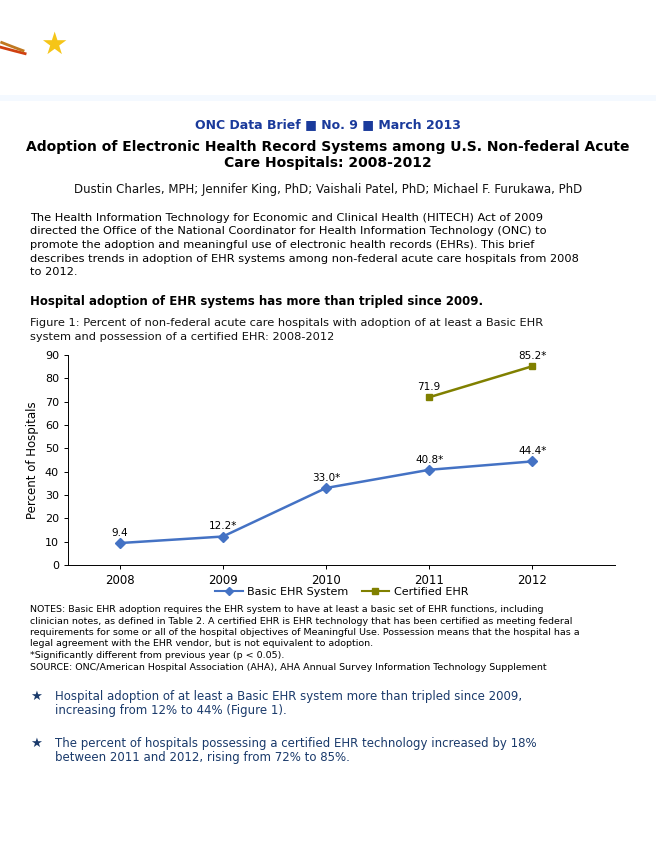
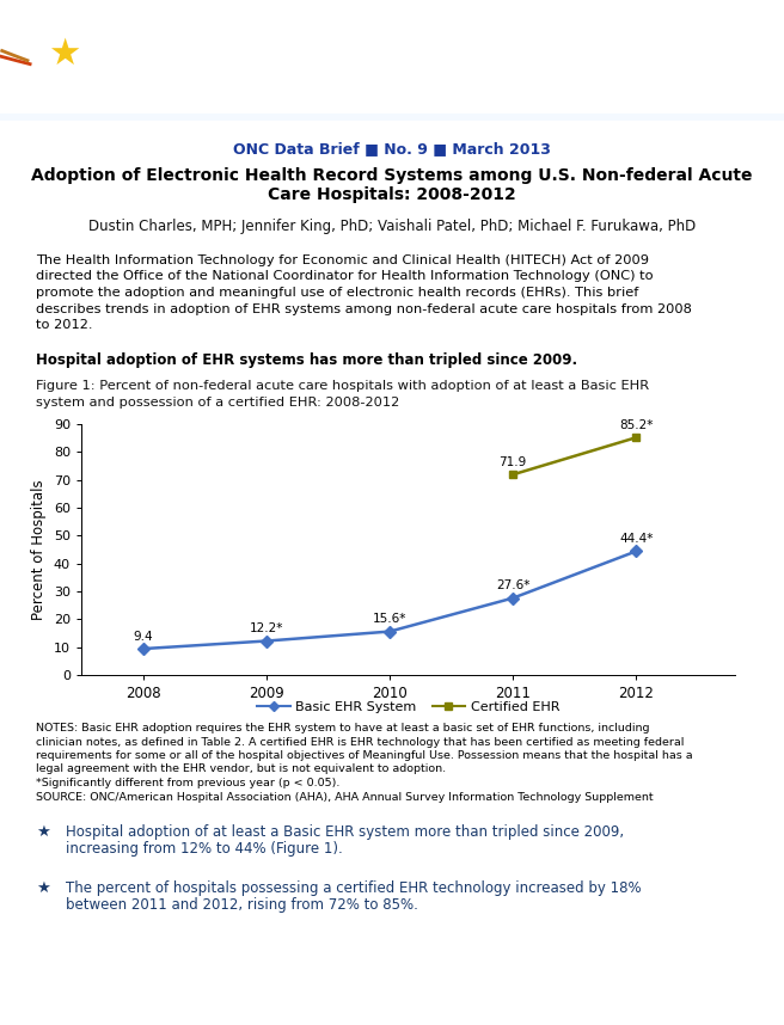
2010: 33.0* -> 15.6*
2011: 40.8* -> 27.6*
